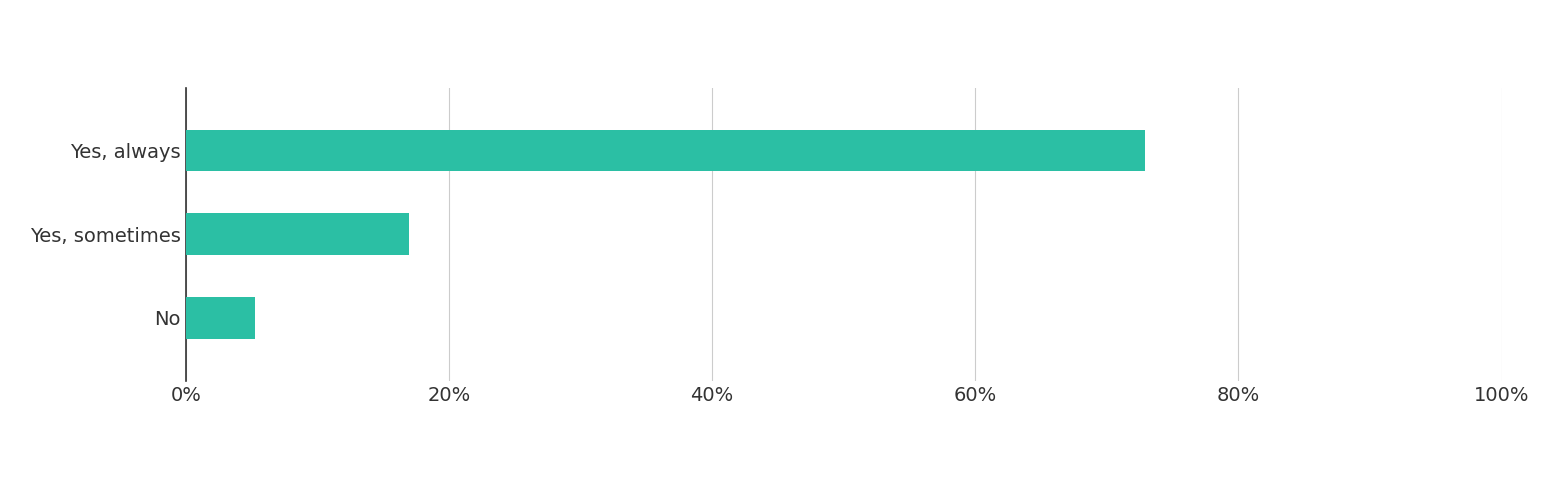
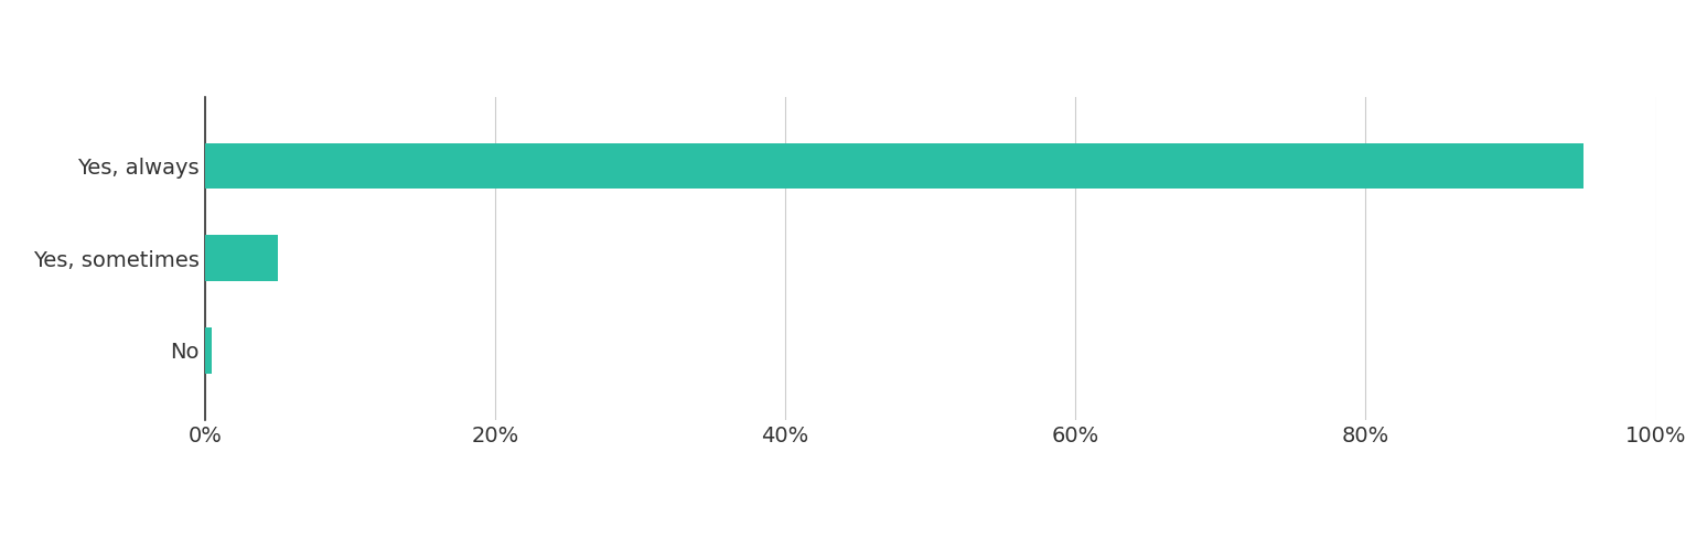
Yes, always: 72.9% -> 95.0%
Yes, sometimes: 17.0% -> 5.0%
No: 5.3% -> 0.5%
